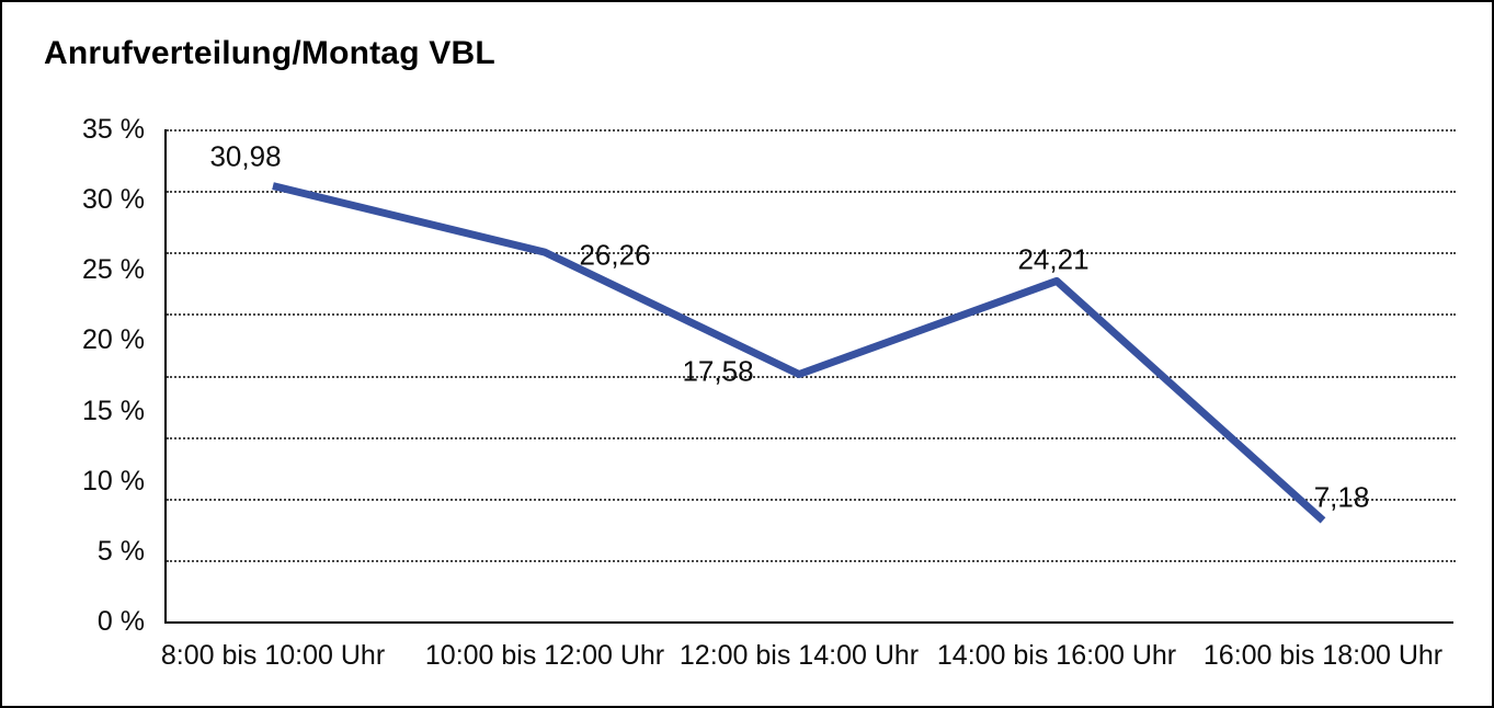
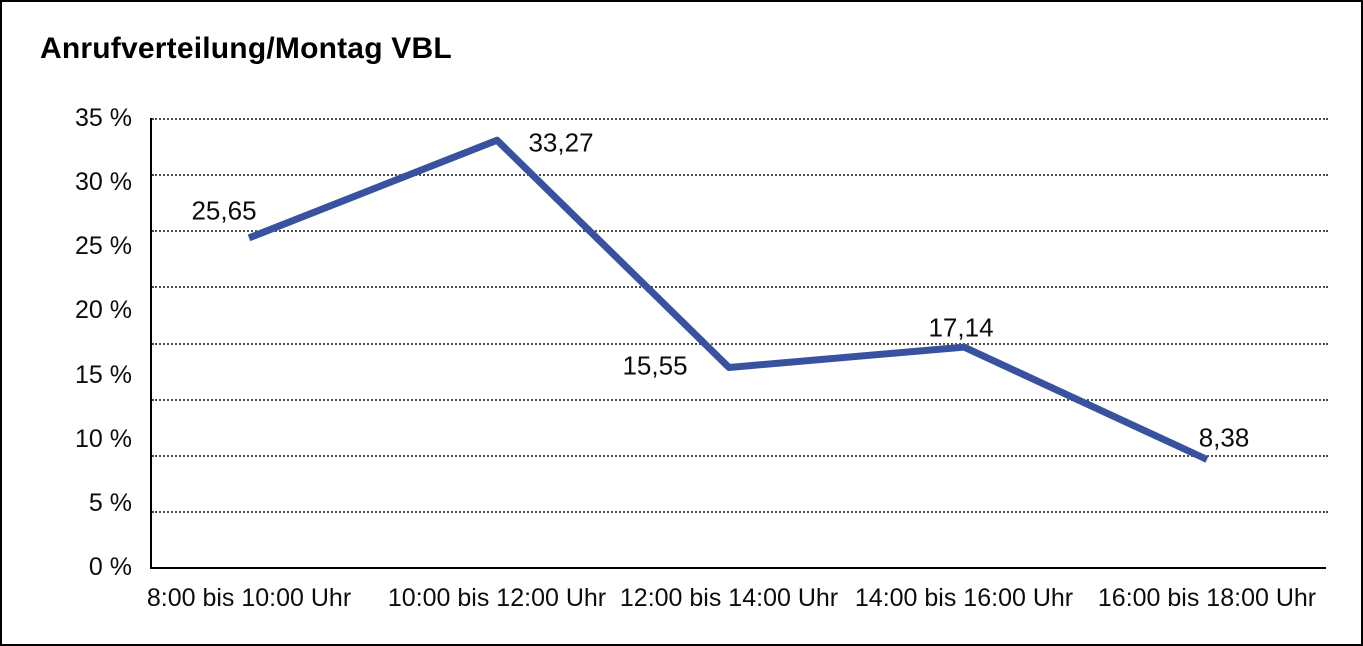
8:00 bis 10:00 Uhr: 30,98 -> 25,65
10:00 bis 12:00 Uhr: 26,26 -> 33,27
12:00 bis 14:00 Uhr: 17,58 -> 15,55
14:00 bis 16:00 Uhr: 24,21 -> 17,14
16:00 bis 18:00 Uhr: 7,18 -> 8,38
